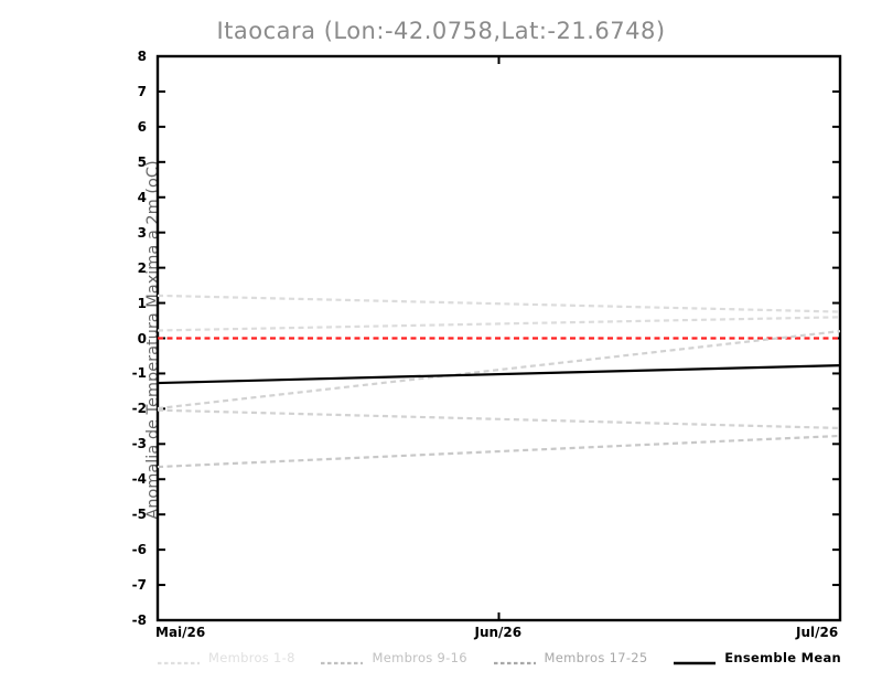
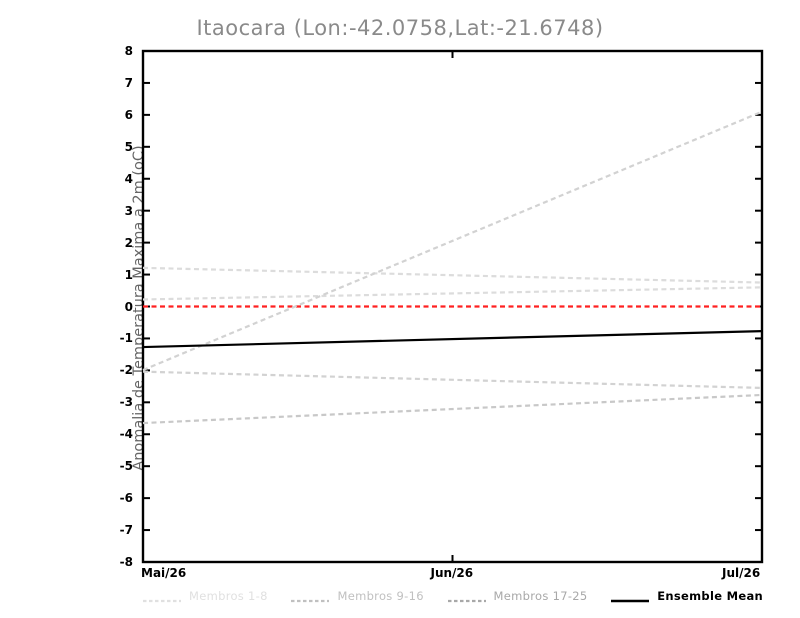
Membros 9-16/1: 0.2 -> 6.1
